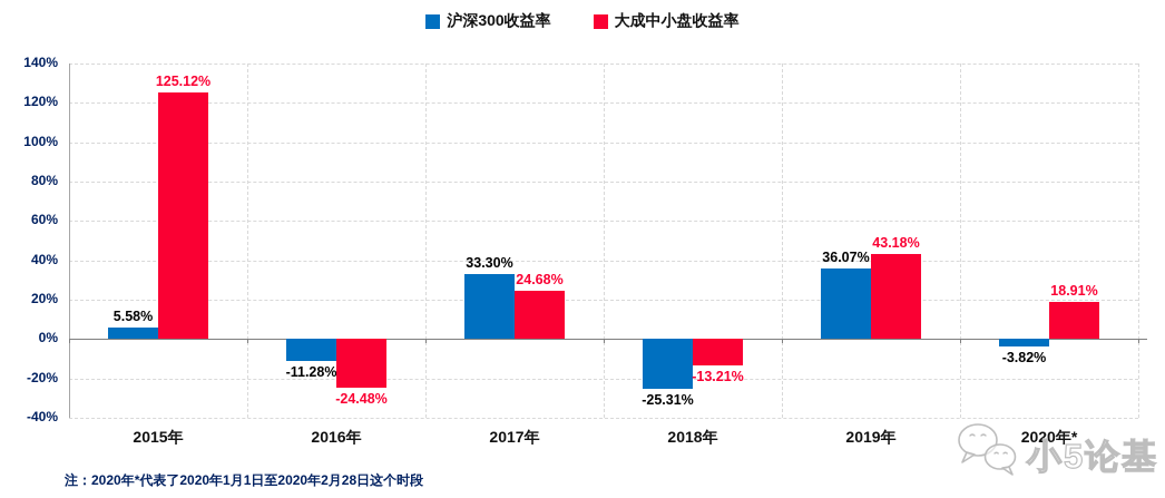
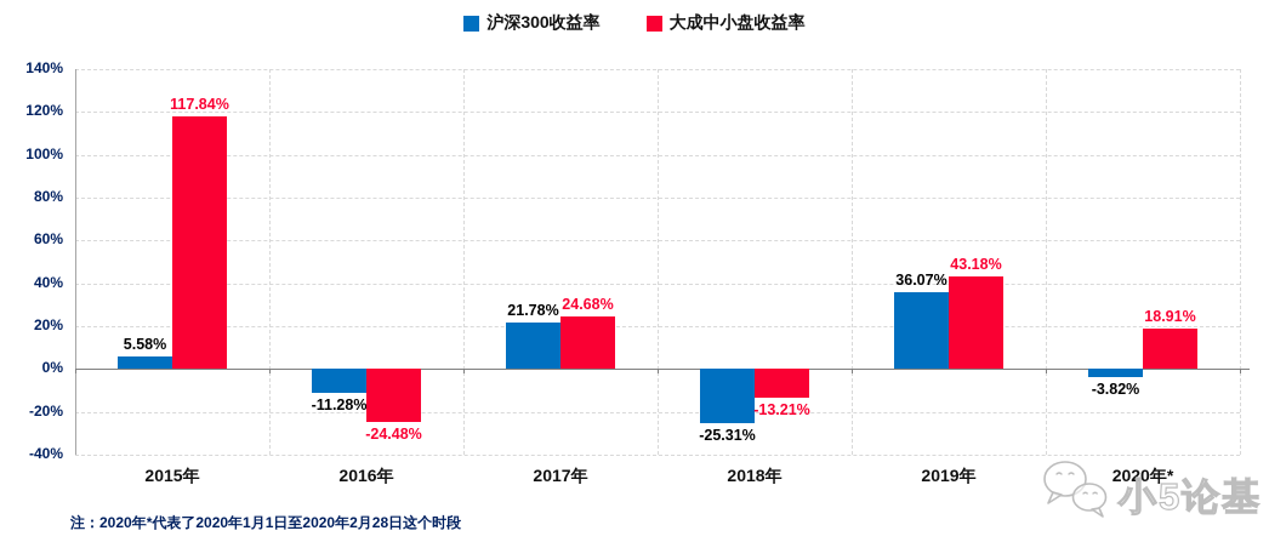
大成中小盘收益率/2015年: 125.12% -> 117.84%
沪深300收益率/2017年: 33.30% -> 21.78%
